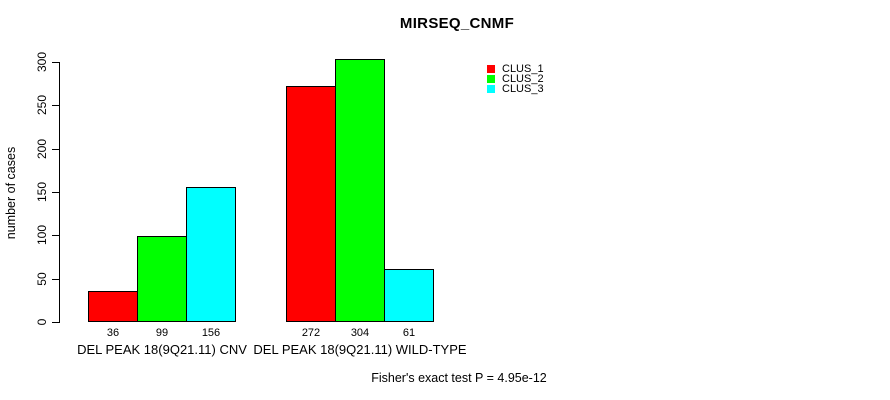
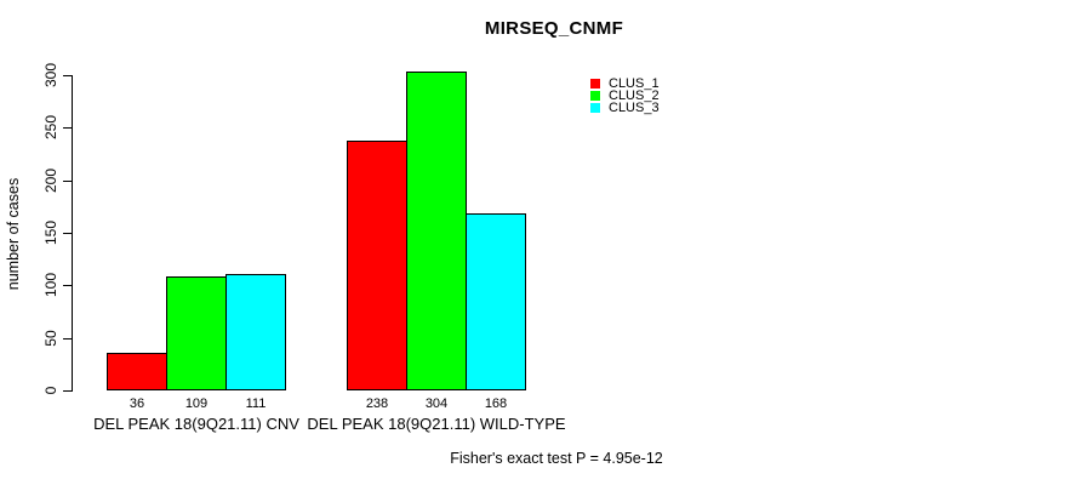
CLUS_2/DEL PEAK 18(9Q21.11) CNV: 99 -> 109
CLUS_3/DEL PEAK 18(9Q21.11) CNV: 156 -> 111
CLUS_1/DEL PEAK 18(9Q21.11) WILD-TYPE: 272 -> 238
CLUS_3/DEL PEAK 18(9Q21.11) WILD-TYPE: 61 -> 168
